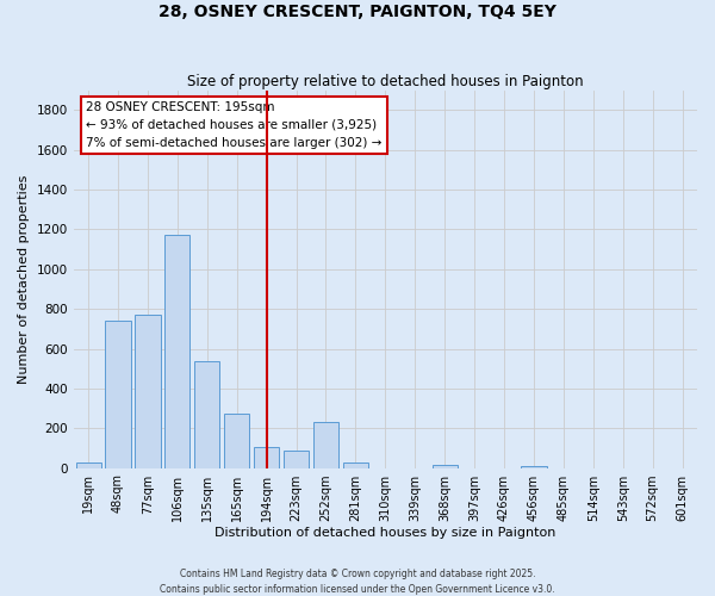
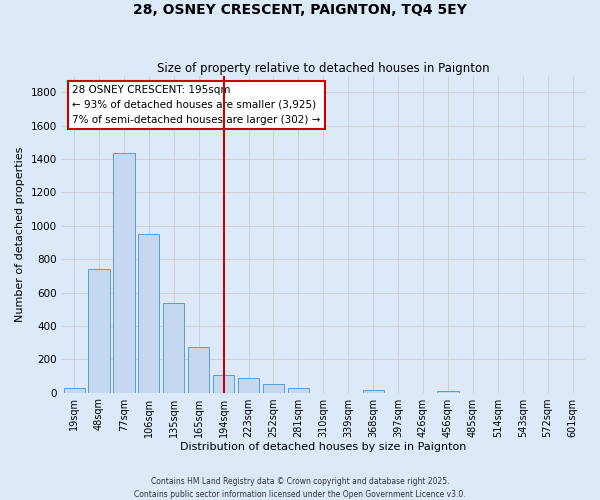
77sqm: 770 -> 1440
106sqm: 1170 -> 950
252sqm: 230 -> 50
